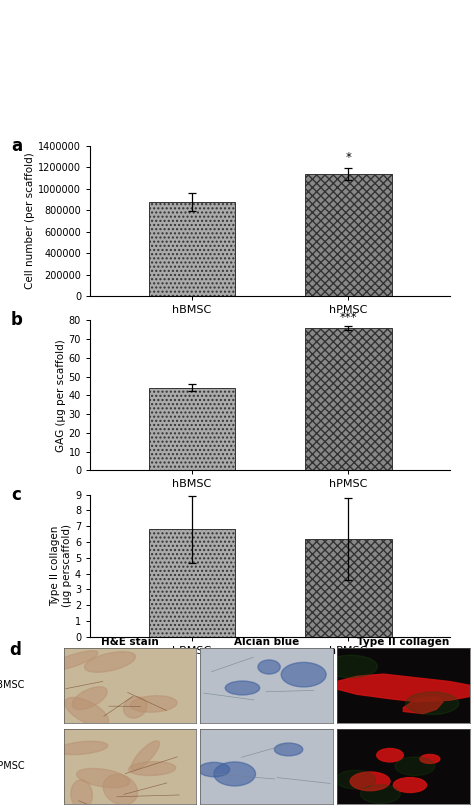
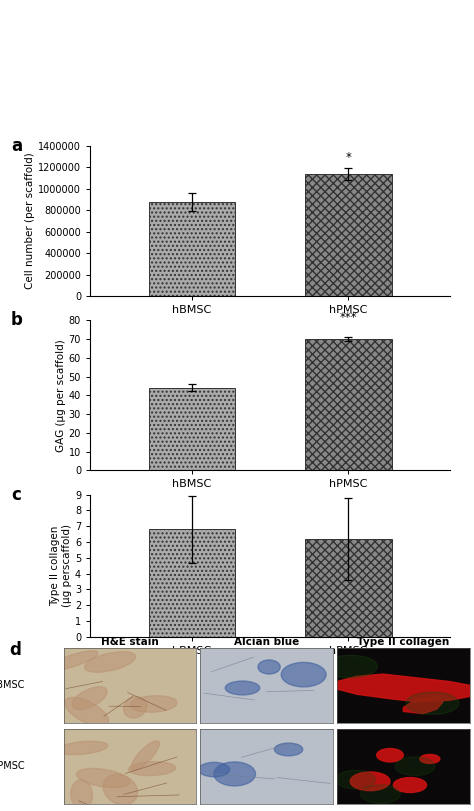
hPMSC: 76 -> 70
